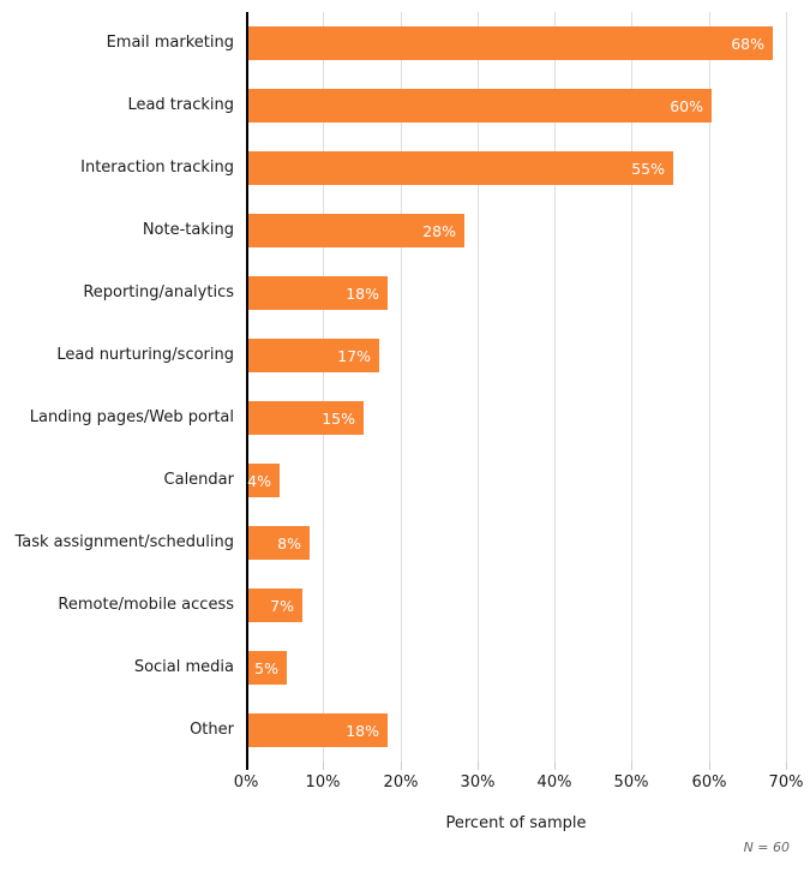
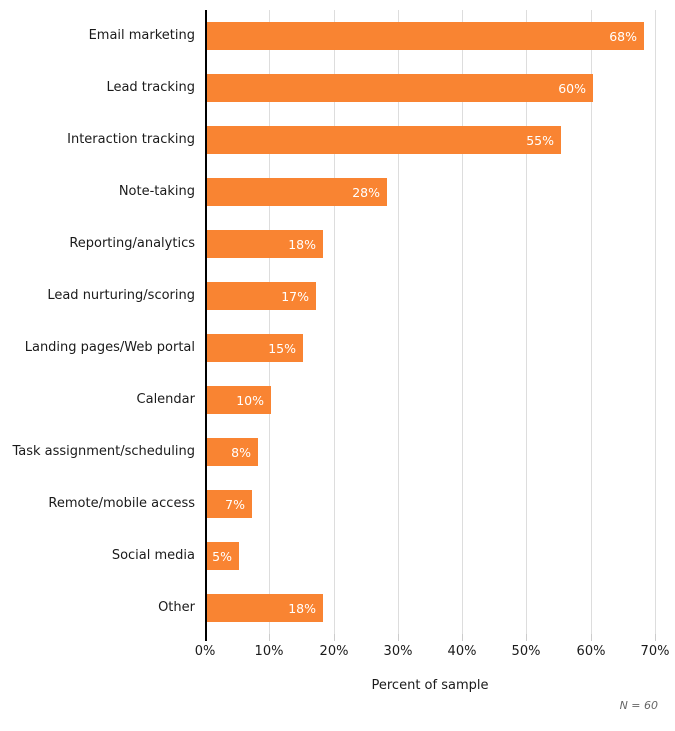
Calendar: 4% -> 10%
